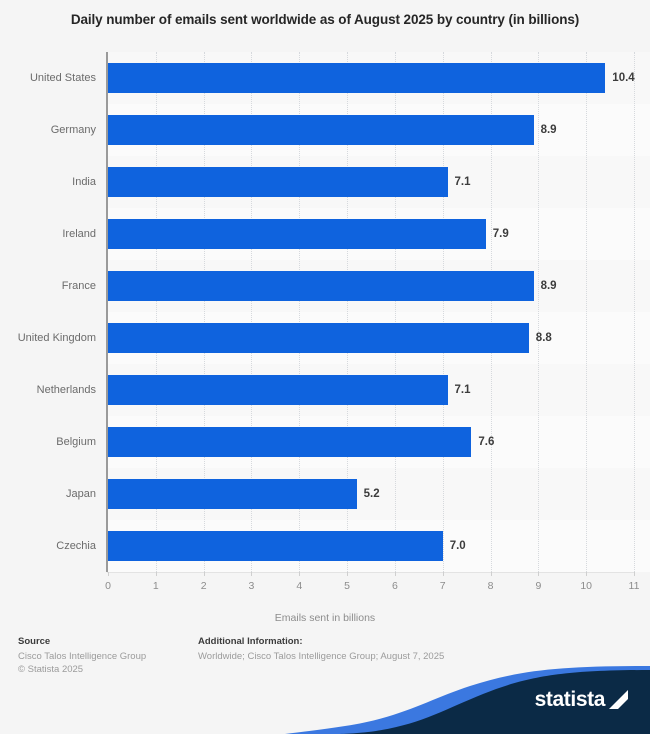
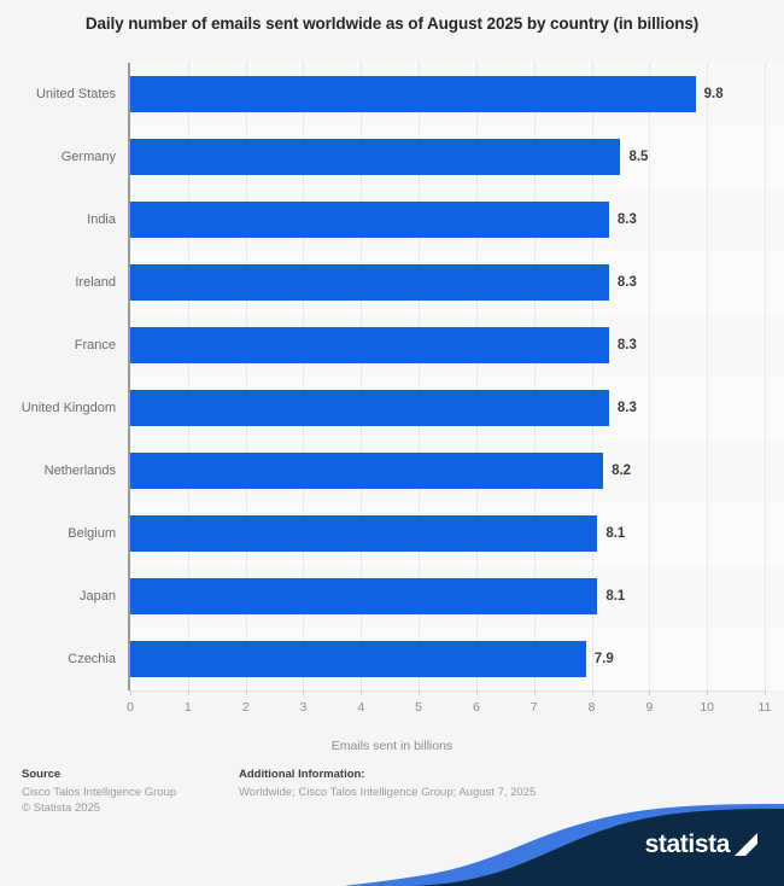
United States: 10.4 -> 9.8
Germany: 8.9 -> 8.5
India: 7.1 -> 8.3
Ireland: 7.9 -> 8.3
France: 8.9 -> 8.3
United Kingdom: 8.8 -> 8.3
Netherlands: 7.1 -> 8.2
Belgium: 7.6 -> 8.1
Japan: 5.2 -> 8.1
Czechia: 7.0 -> 7.9
